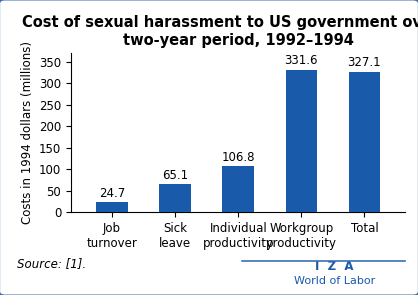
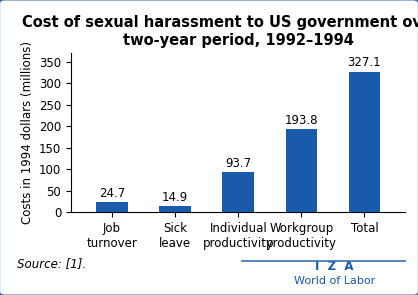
Sick leave: 65.1 -> 14.9
Individual productivity: 106.8 -> 93.7
Workgroup productivity: 331.6 -> 193.8
